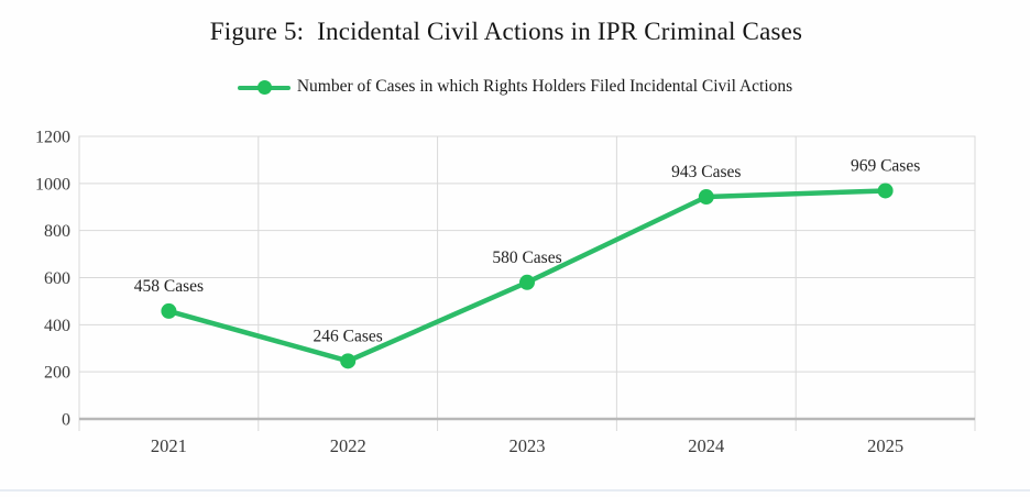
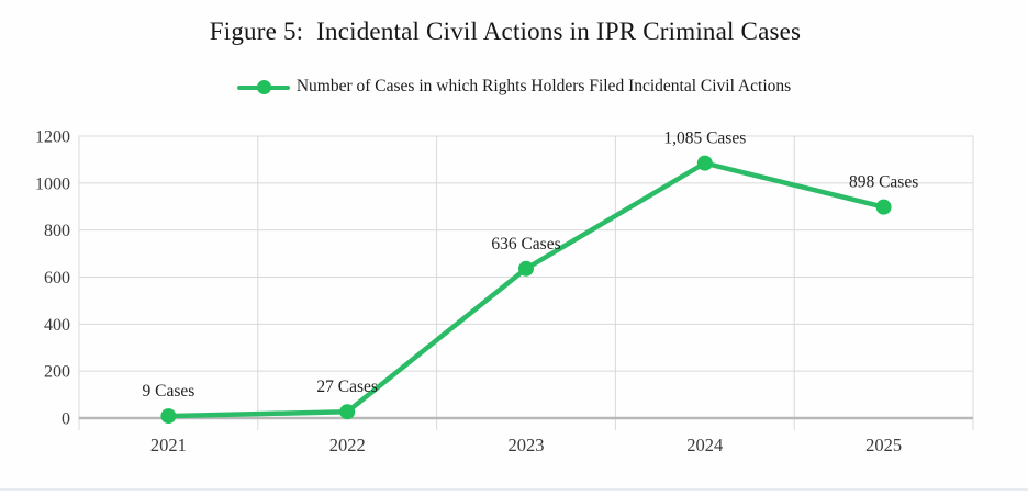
2021: 458 -> 9
2022: 246 -> 27
2023: 580 -> 636
2024: 943 -> 1,085
2025: 969 -> 898
